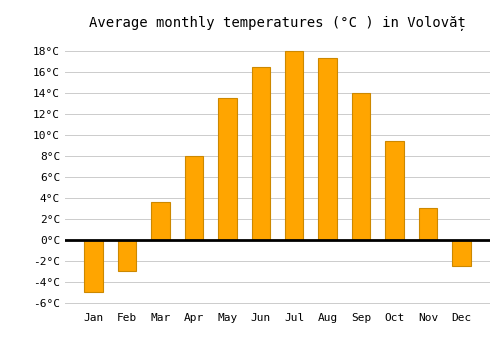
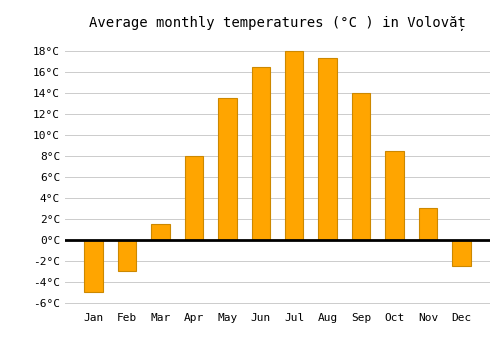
Mar: 3.6°C -> 1.5°C
Oct: 9.4°C -> 8.5°C
